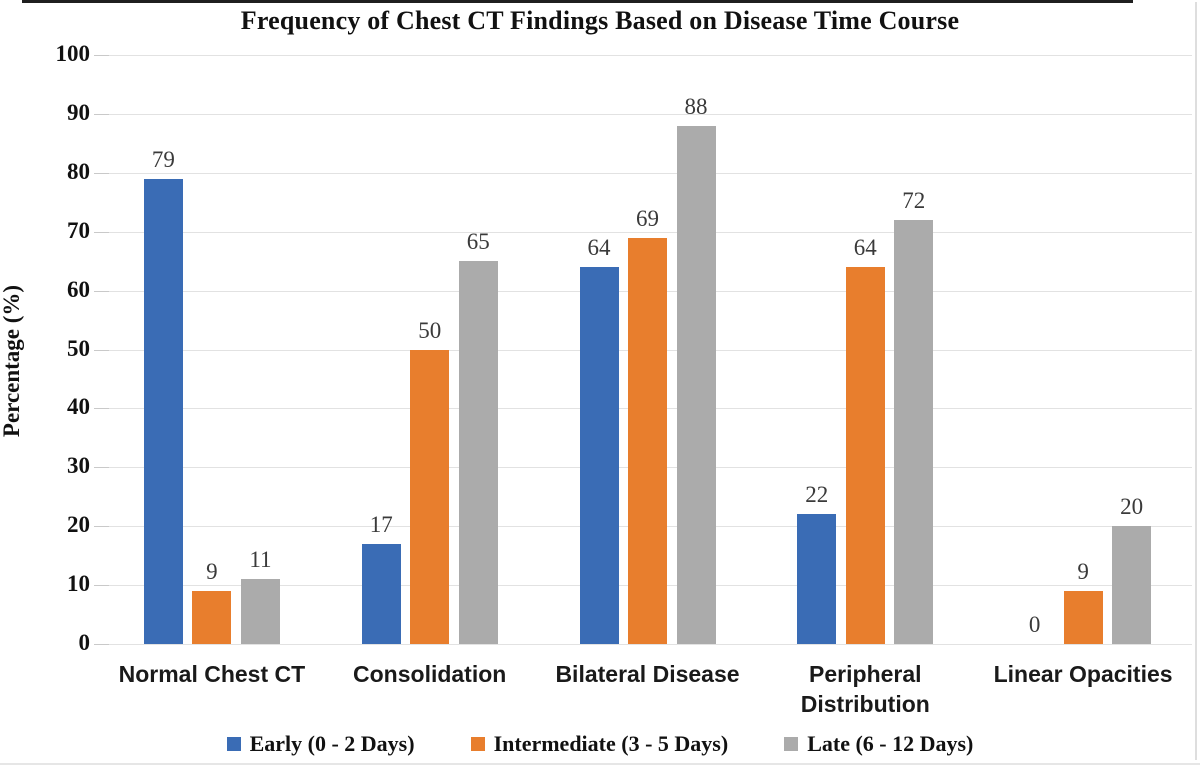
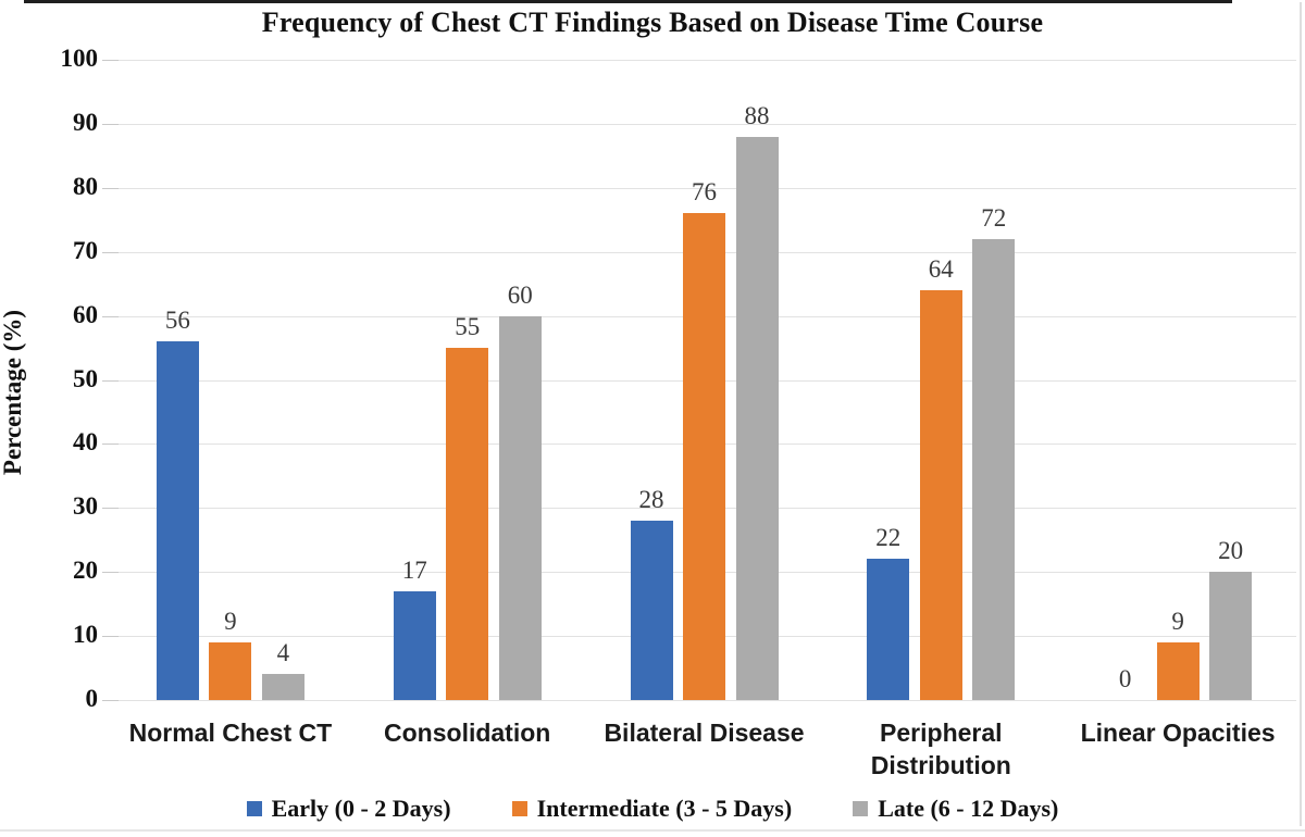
Early (0 - 2 Days)/Normal Chest CT: 79 -> 56
Late (6 - 12 Days)/Normal Chest CT: 11 -> 4
Intermediate (3 - 5 Days)/Consolidation: 50 -> 55
Late (6 - 12 Days)/Consolidation: 65 -> 60
Early (0 - 2 Days)/Bilateral Disease: 64 -> 28
Intermediate (3 - 5 Days)/Bilateral Disease: 69 -> 76
